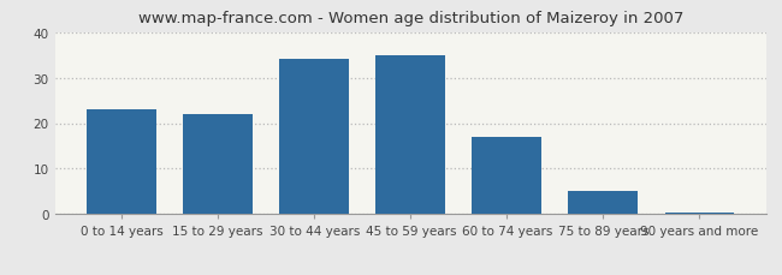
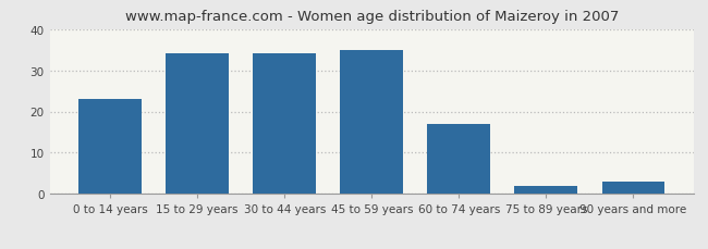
15 to 29 years: 22.0 -> 34.0
75 to 89 years: 5.0 -> 2.0
90 years and more: 0.5 -> 3.0
